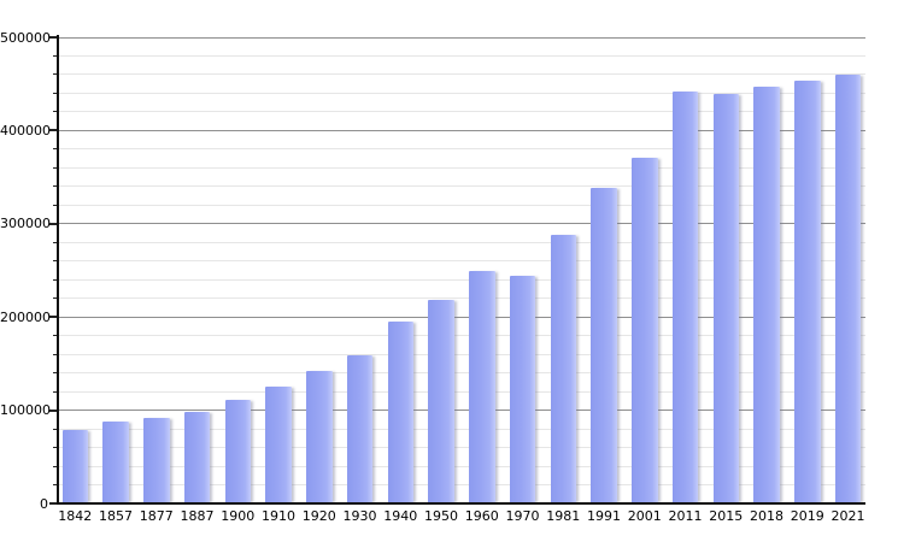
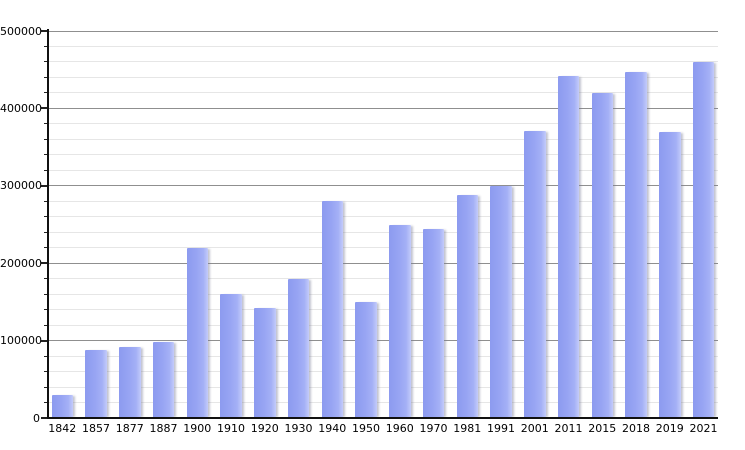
1842: 80000 -> 30000
1900: 110000 -> 220000
1910: 130000 -> 160000
1930: 160000 -> 180000
1940: 200000 -> 280000
1950: 220000 -> 150000
1991: 340000 -> 300000
2015: 440000 -> 420000
2019: 450000 -> 370000
